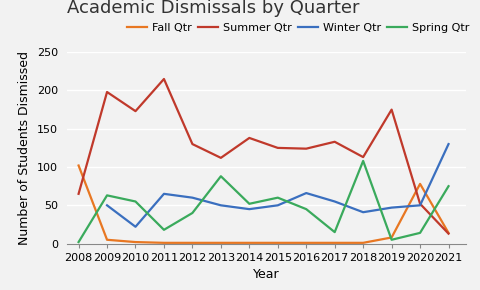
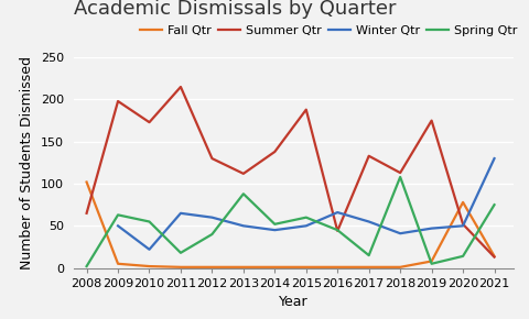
Summer Qtr/2015: 125 -> 188
Summer Qtr/2016: 124 -> 44
